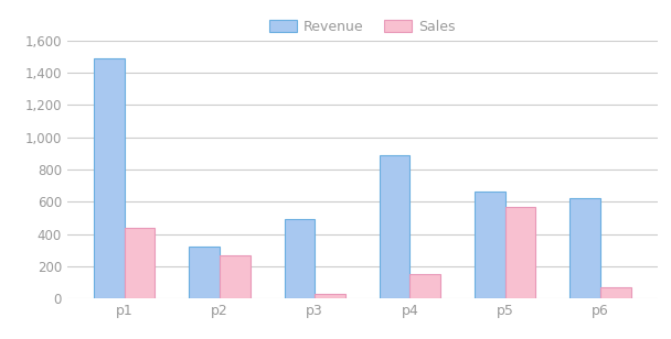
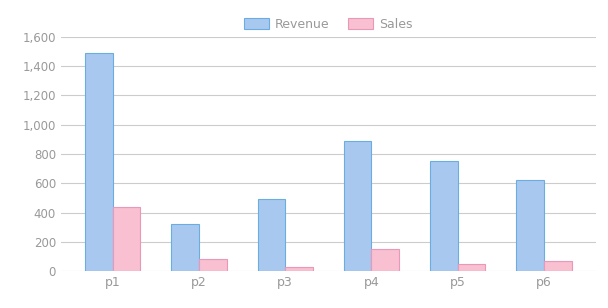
Sales/p2: 270 -> 80
Revenue/p5: 660 -> 750
Sales/p5: 570 -> 40
